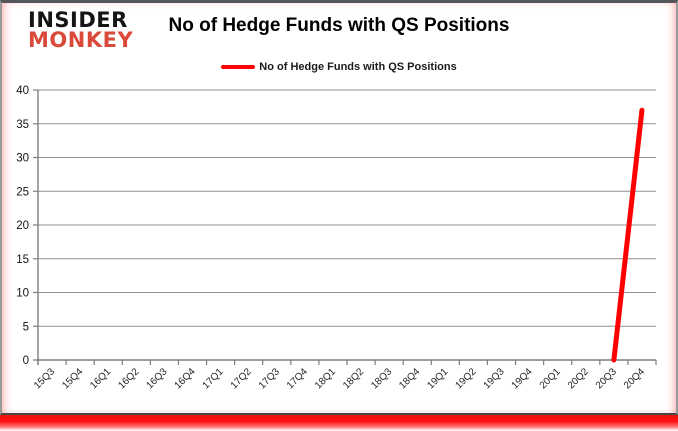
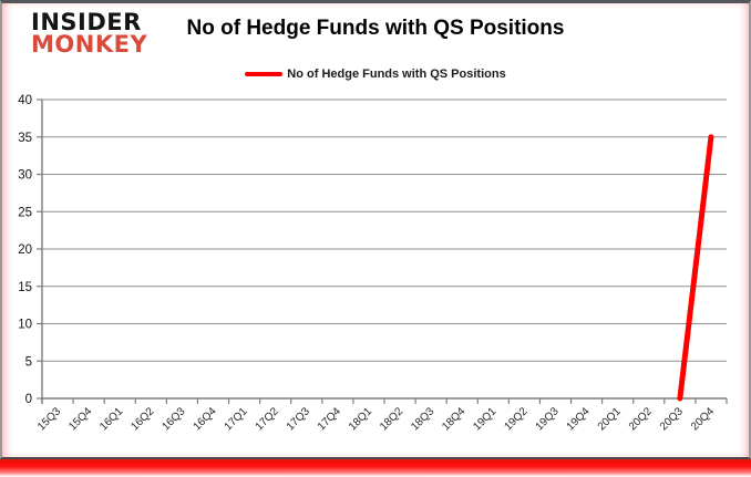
20Q4: 37 -> 35
